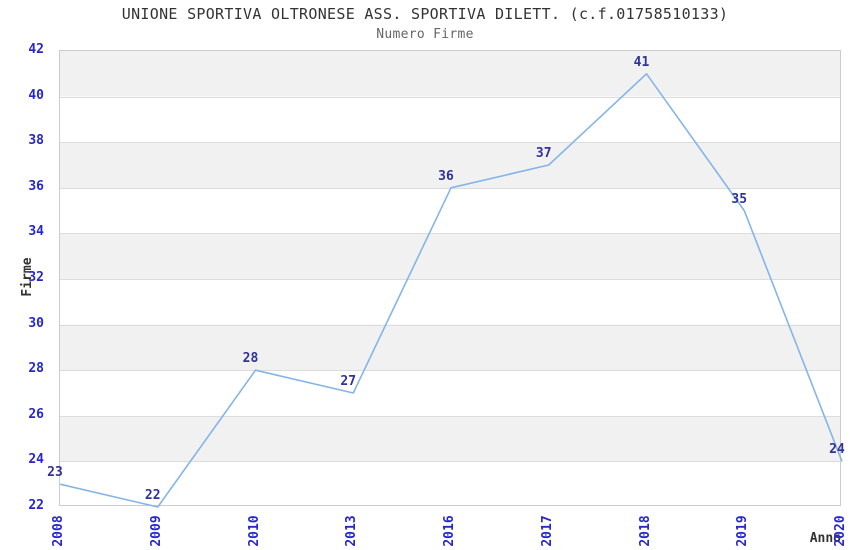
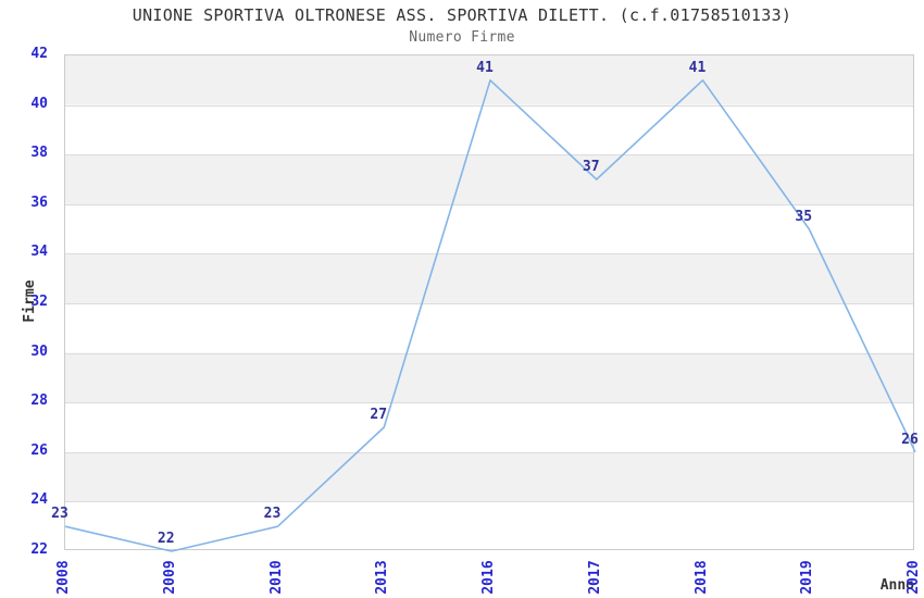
2010: 28 -> 23
2016: 36 -> 41
2020: 24 -> 26
